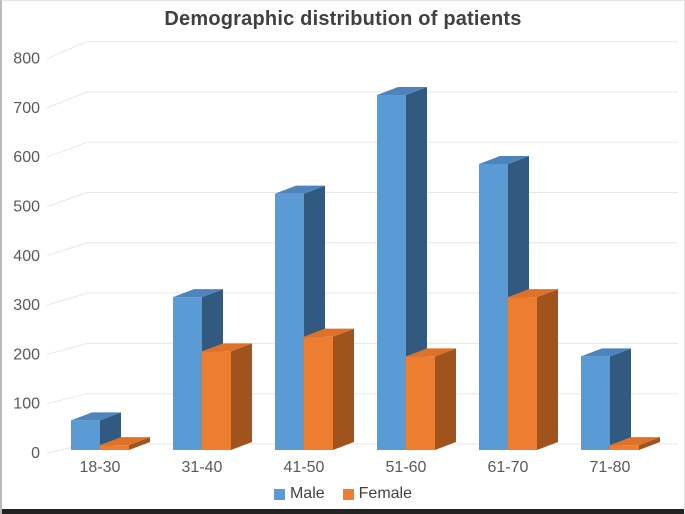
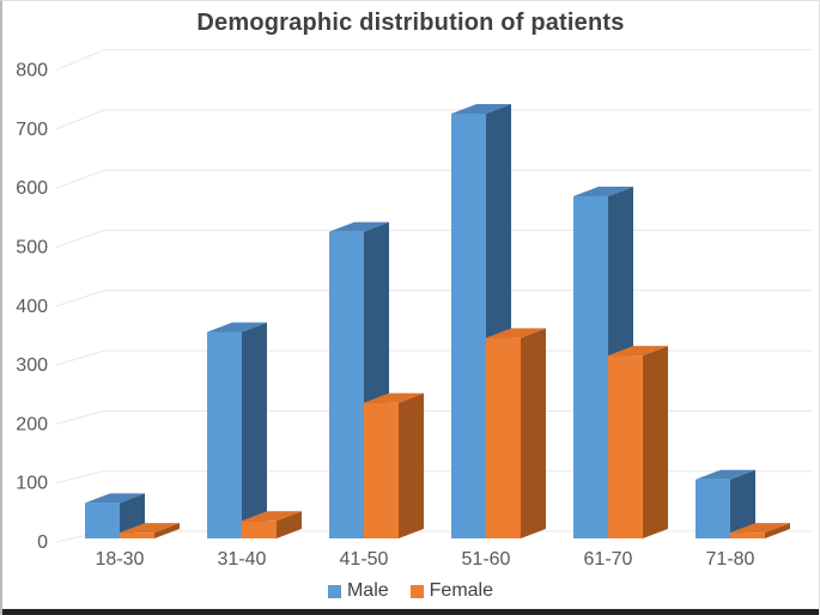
Male/31-40: 310 -> 350
Female/31-40: 200 -> 30
Female/51-60: 190 -> 340
Male/71-80: 190 -> 100
